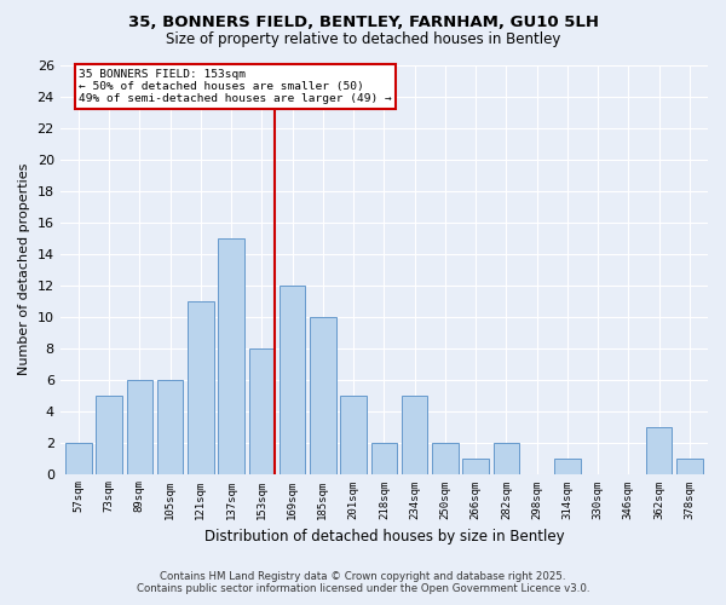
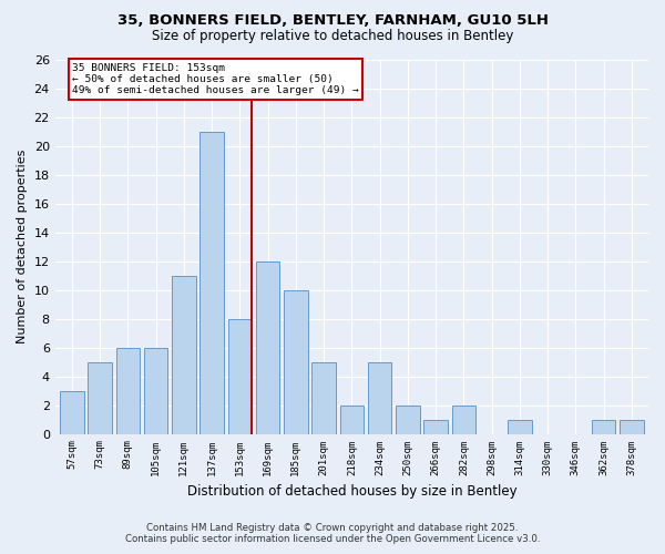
57sqm: 2 -> 3
137sqm: 15 -> 21
362sqm: 3 -> 1
